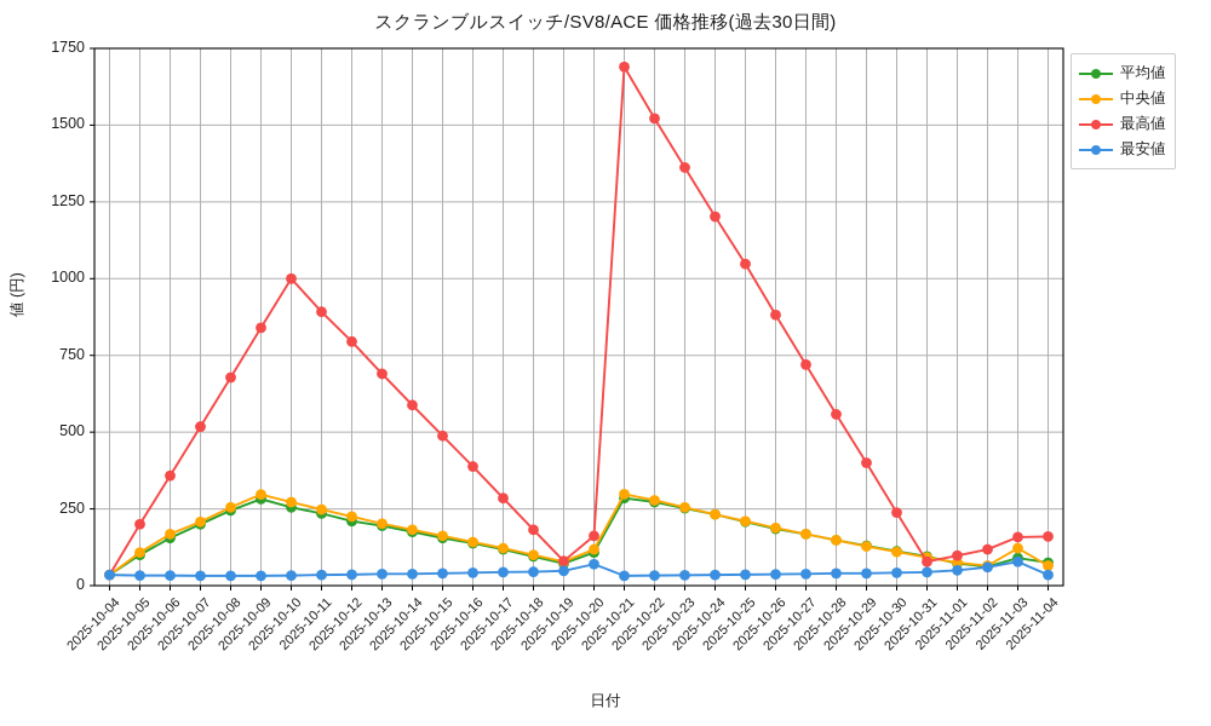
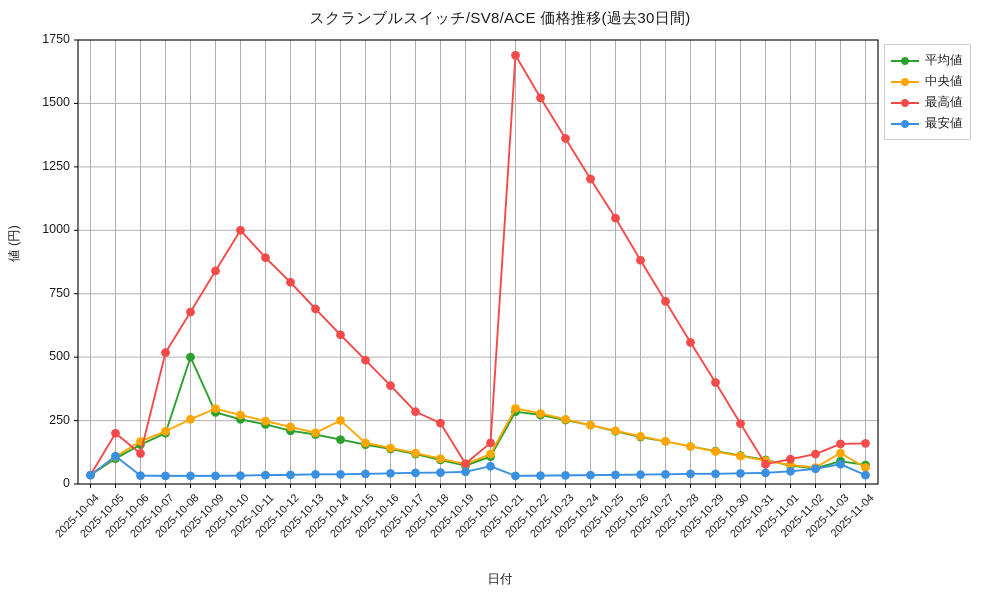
最安値/2025-10-05: 30 -> 110
最高値/2025-10-06: 360 -> 120
平均値/2025-10-08: 240 -> 500
中央値/2025-10-14: 180 -> 250
最高値/2025-10-18: 180 -> 240
